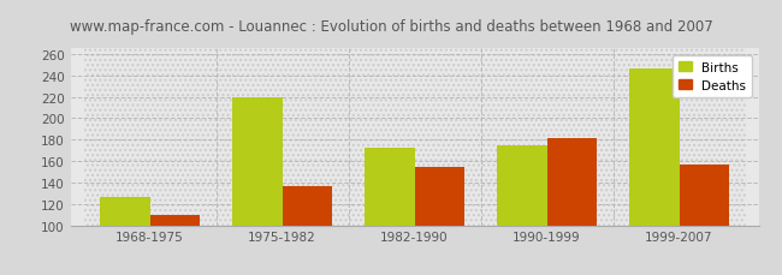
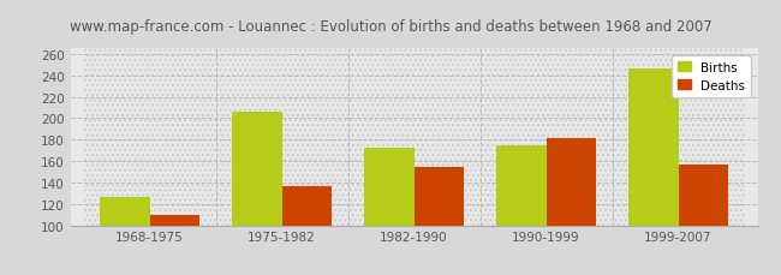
Births/1975-1982: 219 -> 206
